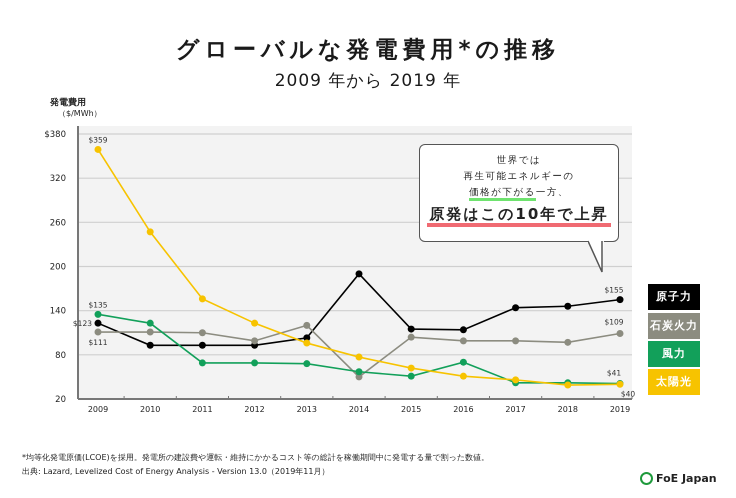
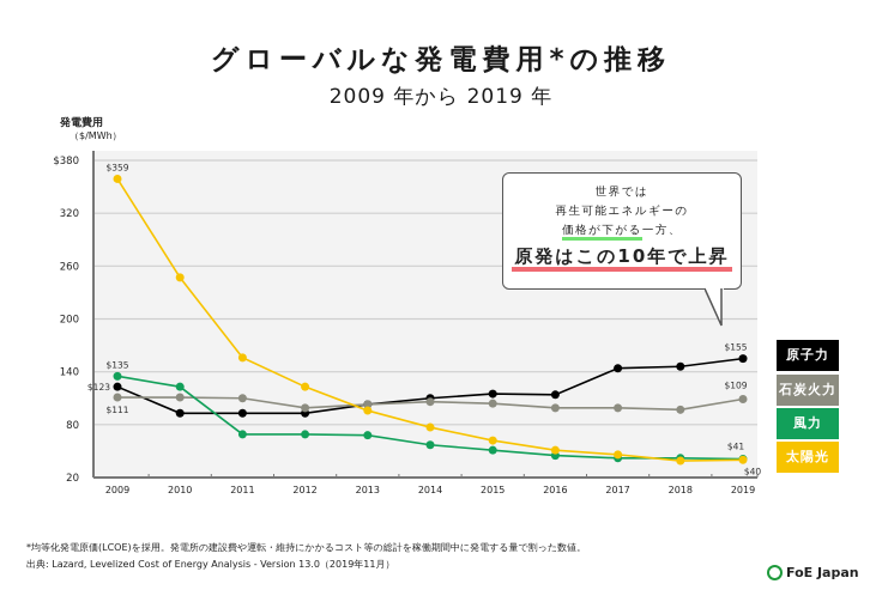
石炭火力/2013: $120 -> $100
原子力/2014: $190 -> $110
石炭火力/2014: $50 -> $110
風力/2016: $70 -> $40
